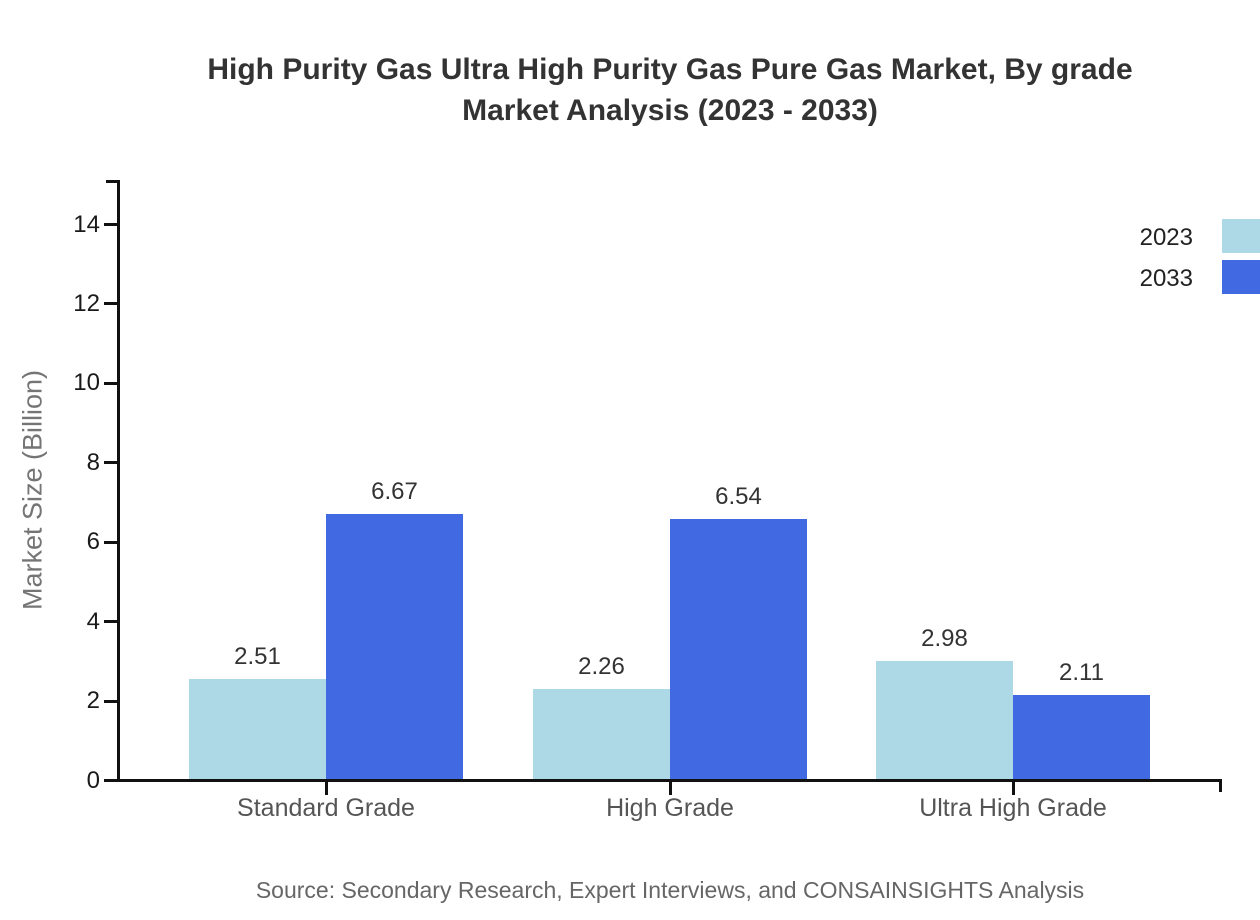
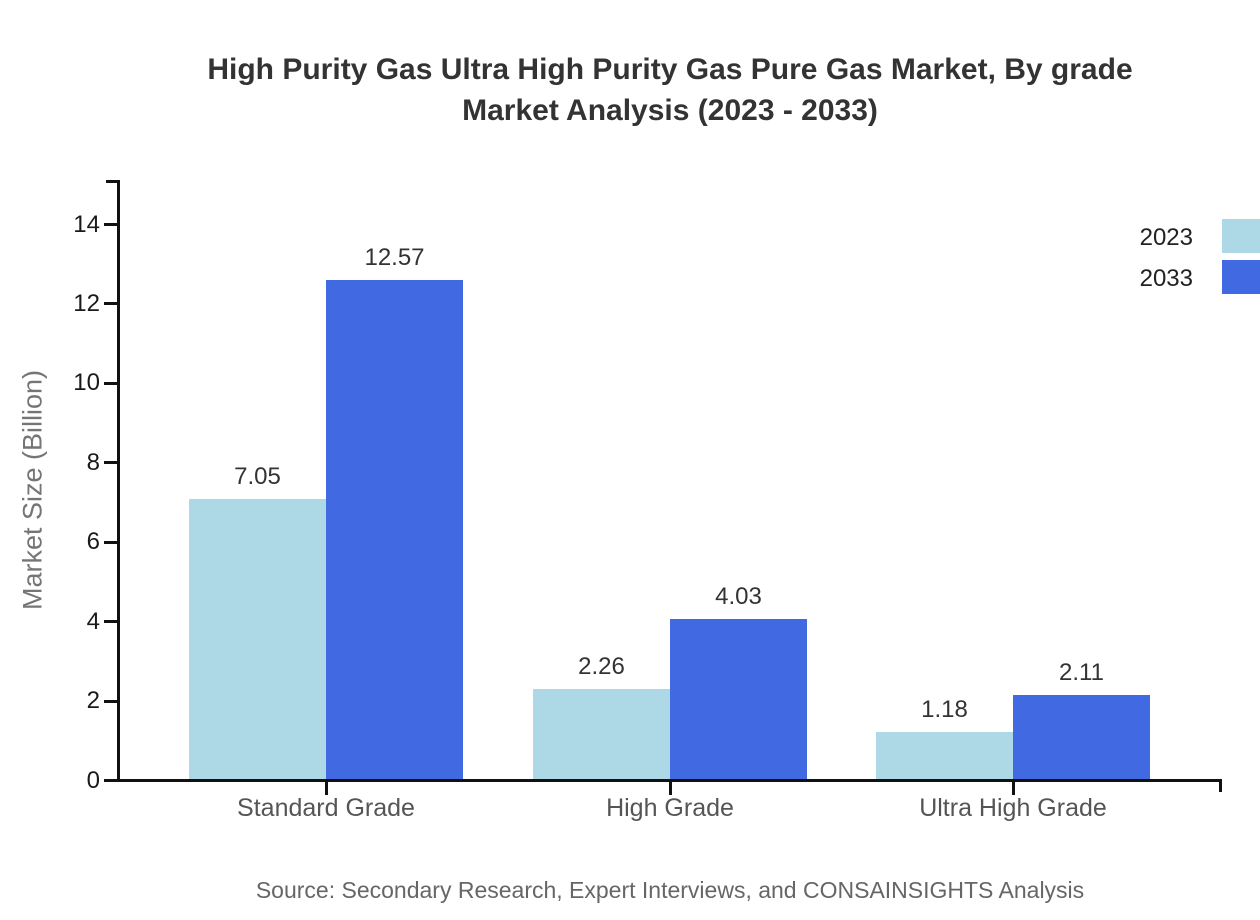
2023/Standard Grade: 2.51 -> 7.05
2033/Standard Grade: 6.67 -> 12.57
2033/High Grade: 6.54 -> 4.03
2023/Ultra High Grade: 2.98 -> 1.18
